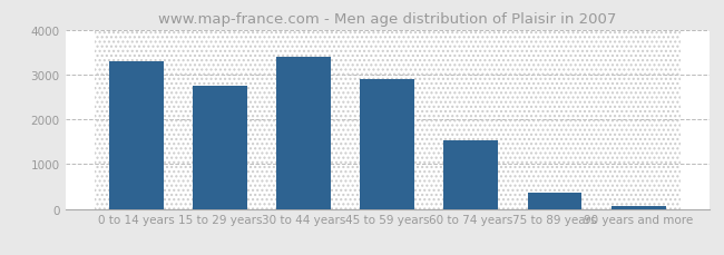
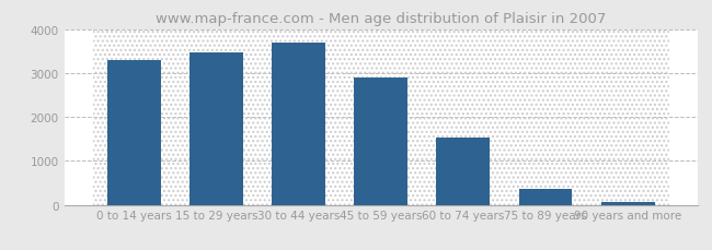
15 to 29 years: 2750 -> 3460
30 to 44 years: 3400 -> 3700
